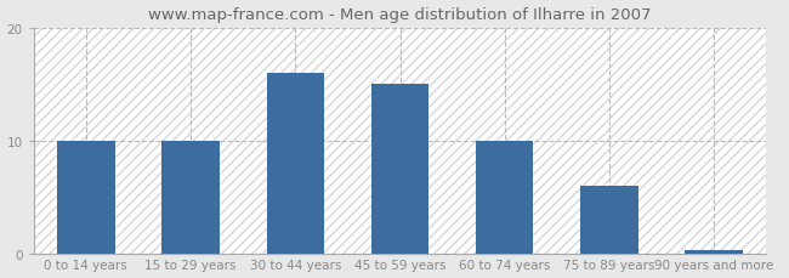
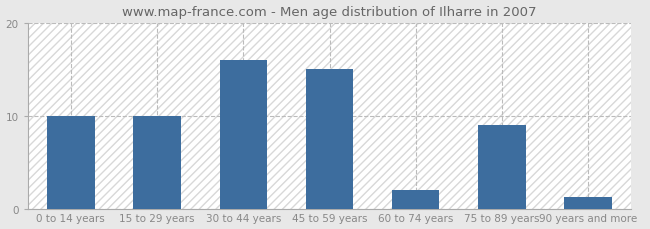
60 to 74 years: 10.0 -> 2.0
75 to 89 years: 6.0 -> 9.0
90 years and more: 0.3 -> 1.2
